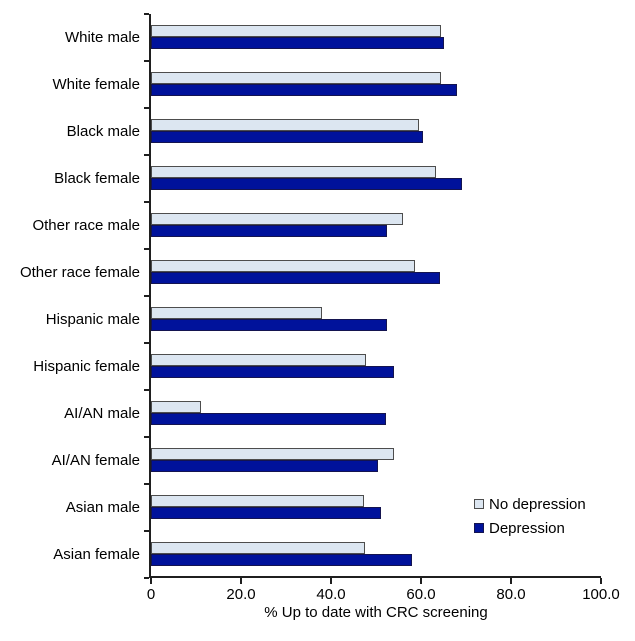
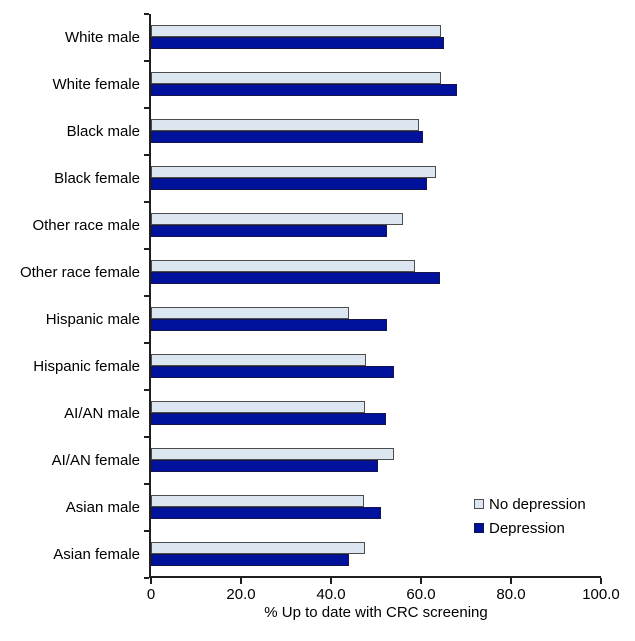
Depression/Black female: 69 -> 61
No depression/Hispanic male: 38 -> 44
No depression/AI/AN male: 11 -> 48
Depression/Asian female: 58 -> 44
